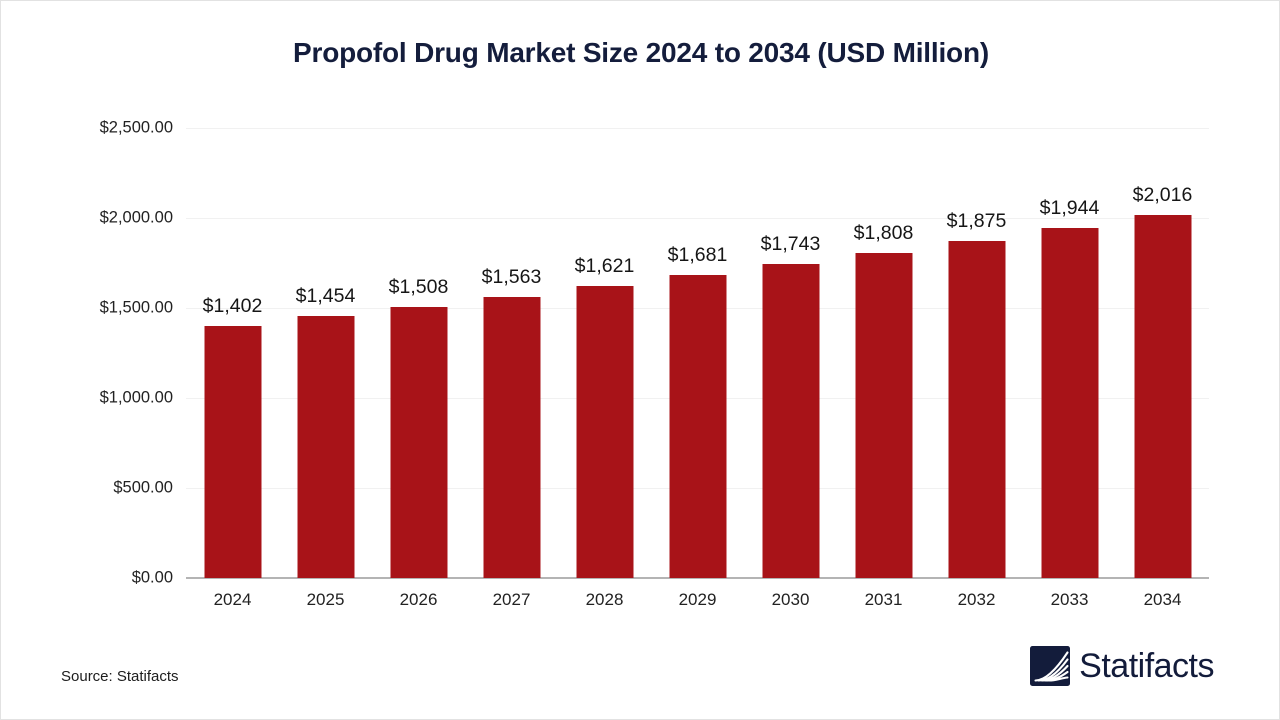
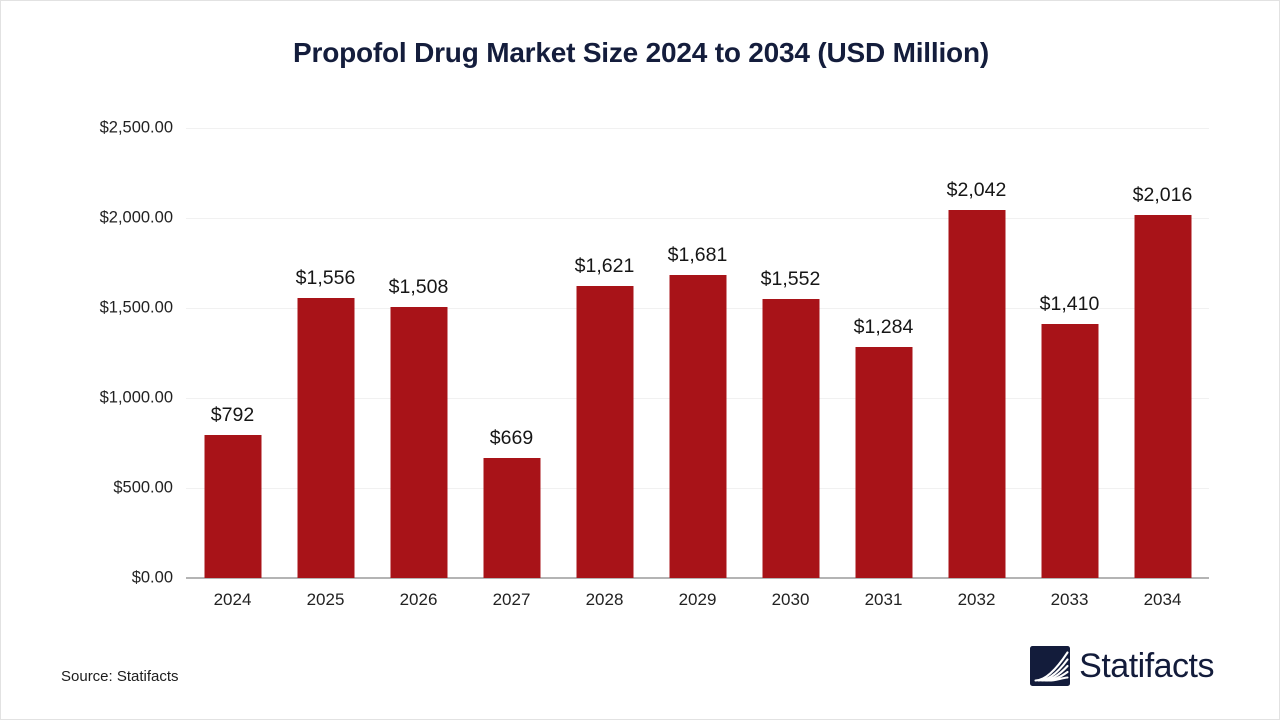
2024: $1,402 -> $792
2025: $1,454 -> $1,556
2027: $1,563 -> $669
2030: $1,743 -> $1,552
2031: $1,808 -> $1,284
2032: $1,875 -> $2,042
2033: $1,944 -> $1,410
